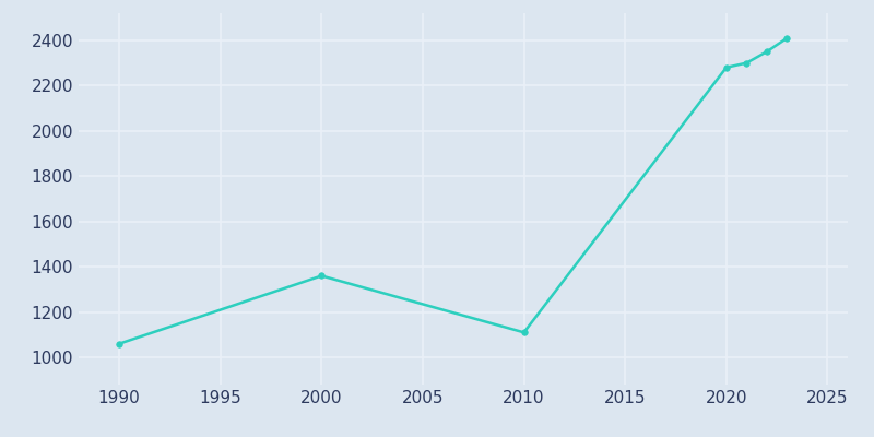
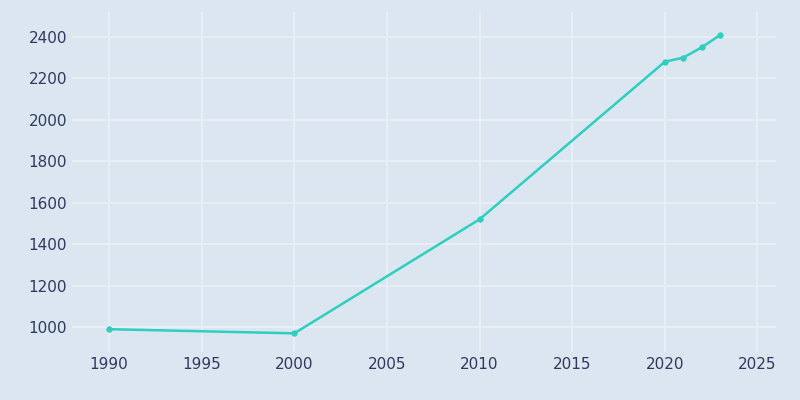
1990: 1060 -> 990
2000: 1360 -> 970
2010: 1110 -> 1520
